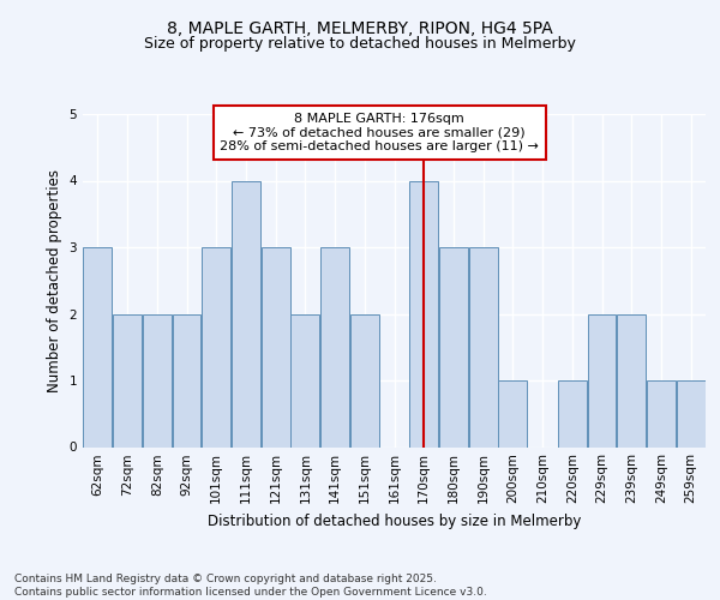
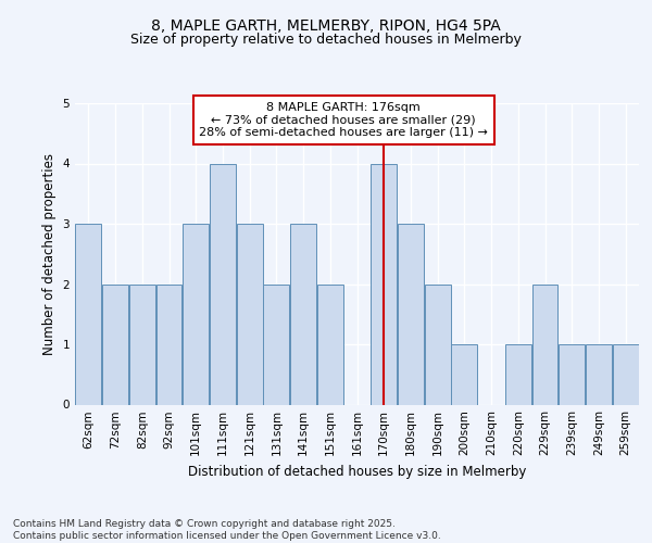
190sqm: 3 -> 2
239sqm: 2 -> 1
